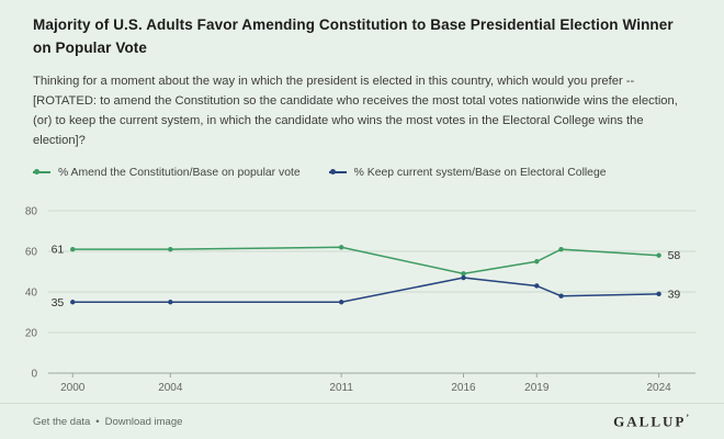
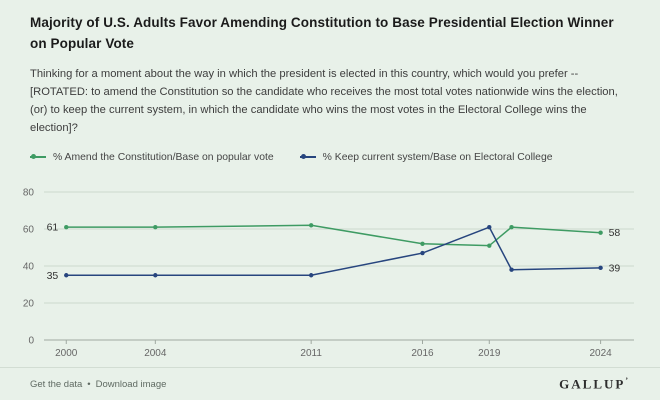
% Amend the Constitution/Base on popular vote/2016: 49 -> 52
% Amend the Constitution/Base on popular vote/2019: 55 -> 51
% Keep current system/Base on Electoral College/2019: 43 -> 61
